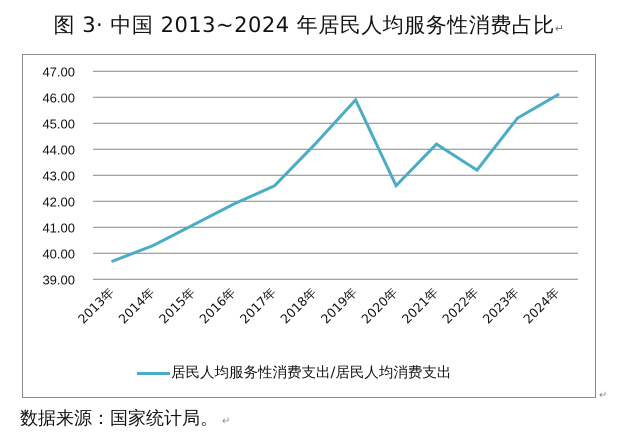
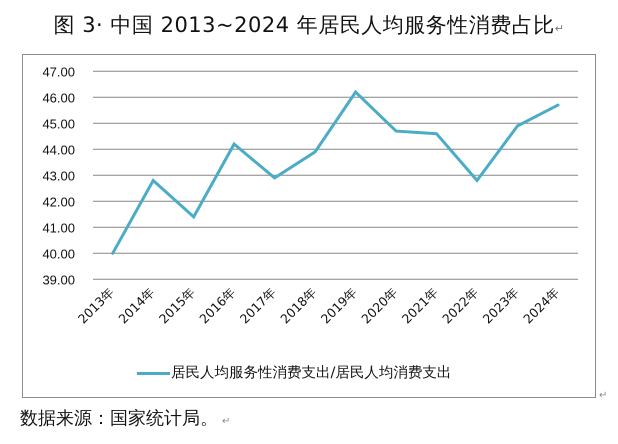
2013年: 39.7 -> 40.0
2014年: 40.3 -> 42.8
2015年: 41.1 -> 41.4
2016年: 41.9 -> 44.2
2017年: 42.6 -> 42.9
2018年: 44.2 -> 43.9
2019年: 45.9 -> 46.2
2020年: 42.6 -> 44.7
2021年: 44.2 -> 44.6
2022年: 43.2 -> 42.8
2023年: 45.2 -> 44.9
2024年: 46.1 -> 45.7
